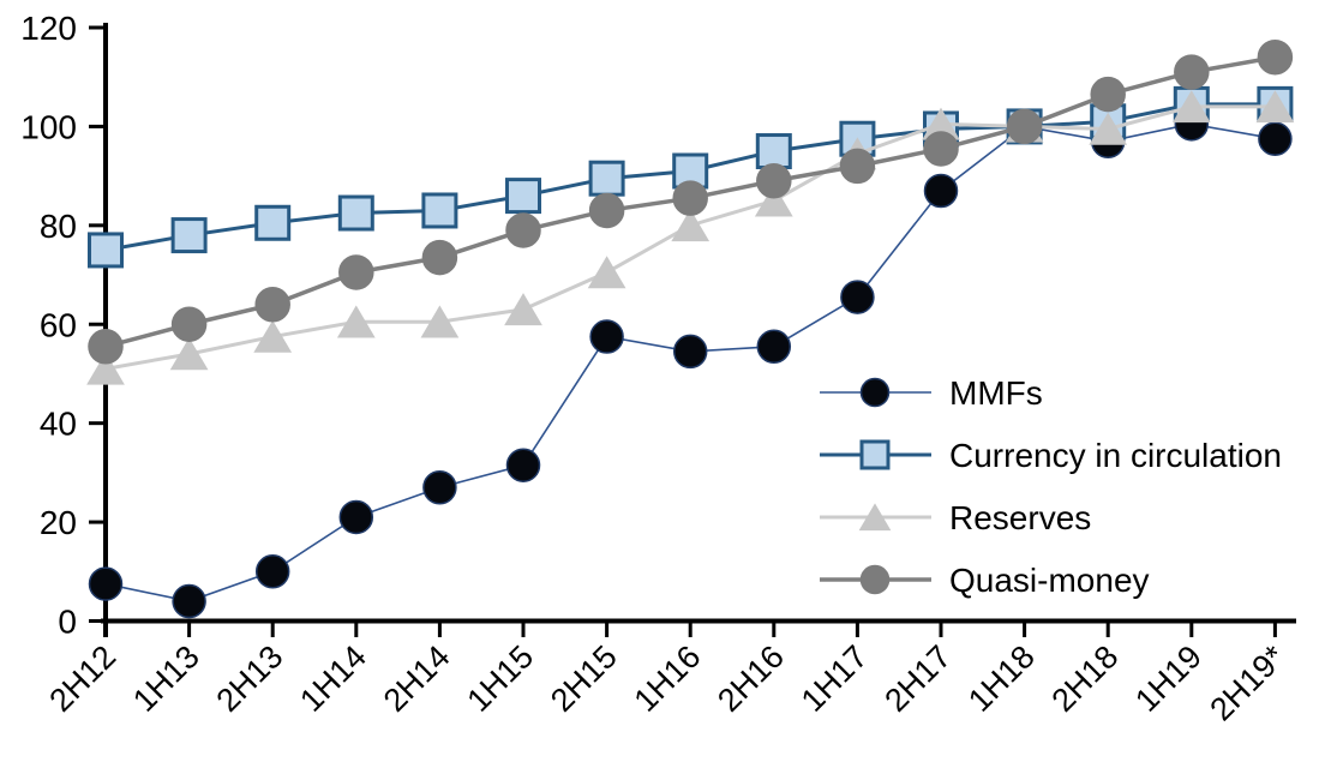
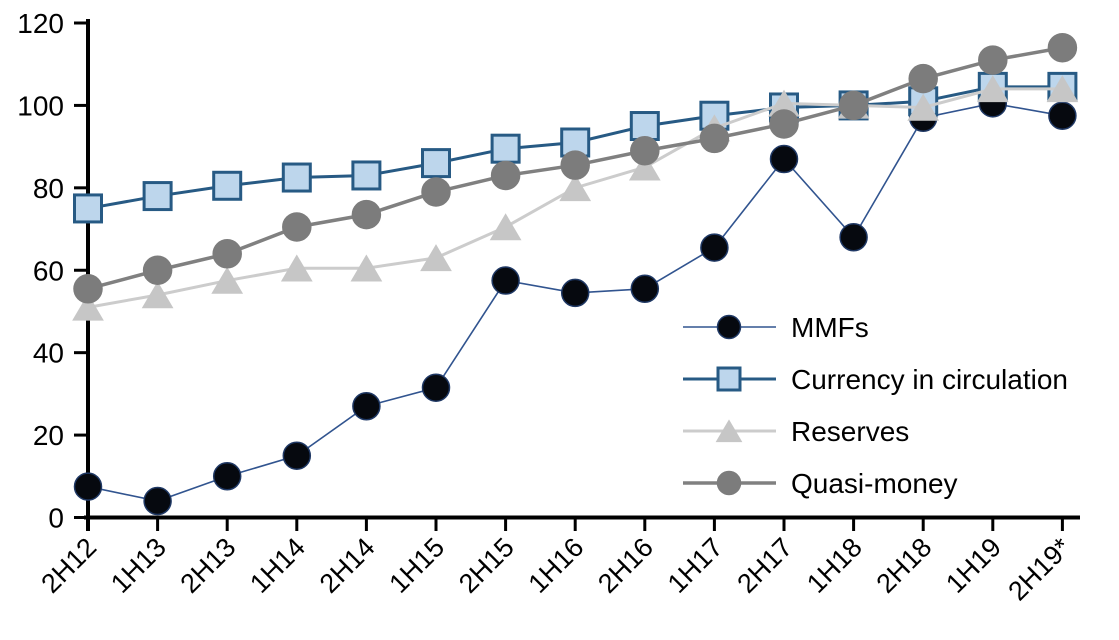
MMFs/1H14: 21 -> 15
MMFs/1H18: 100 -> 68
